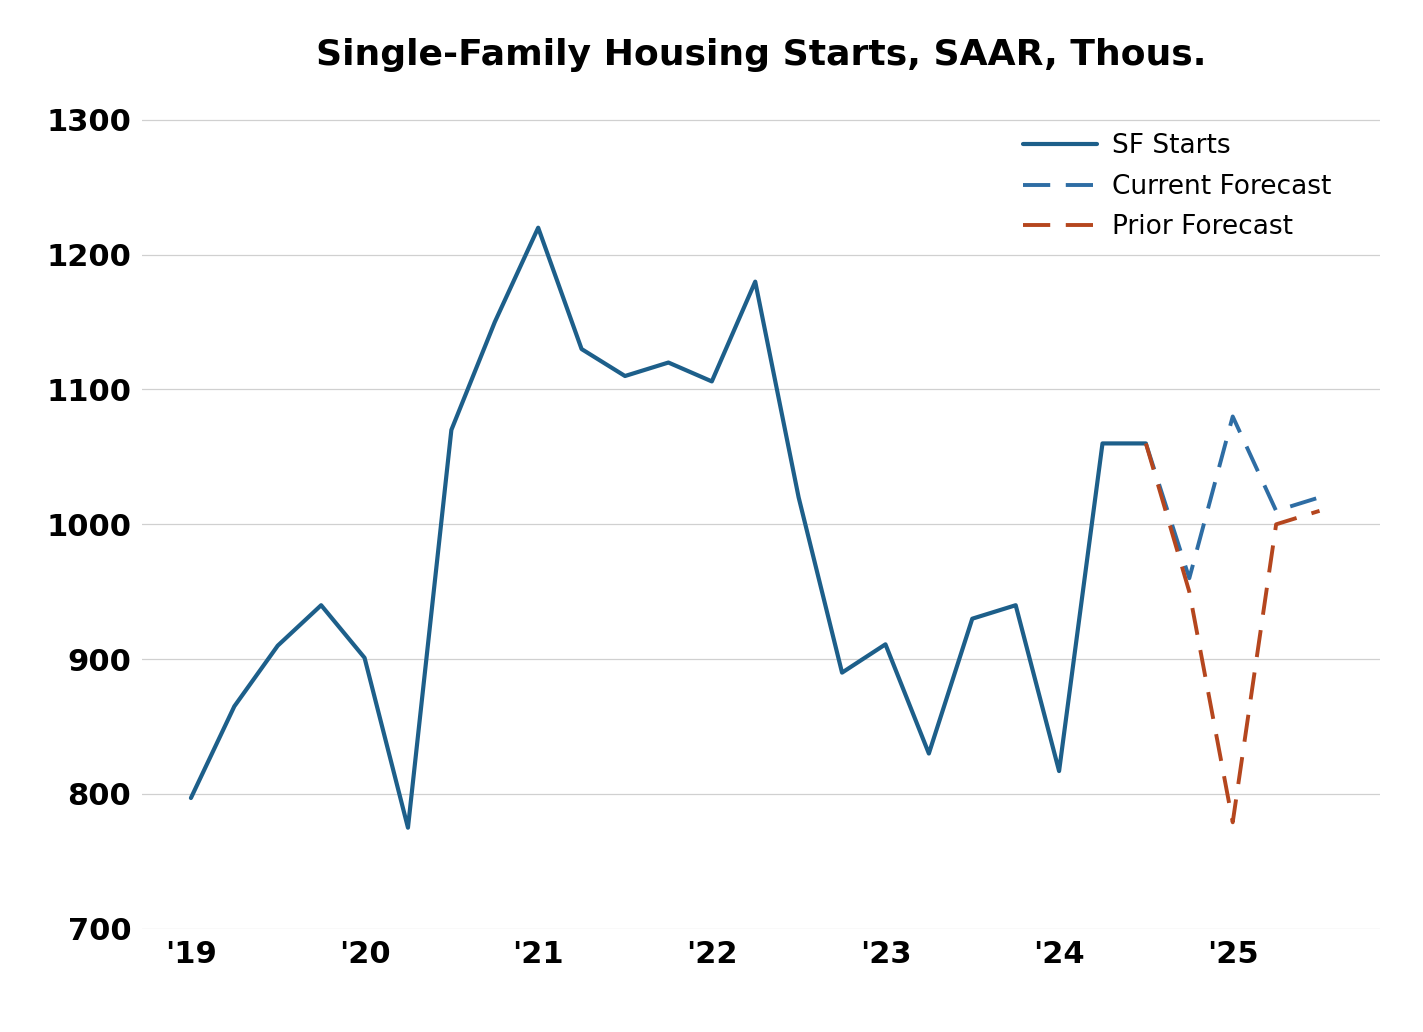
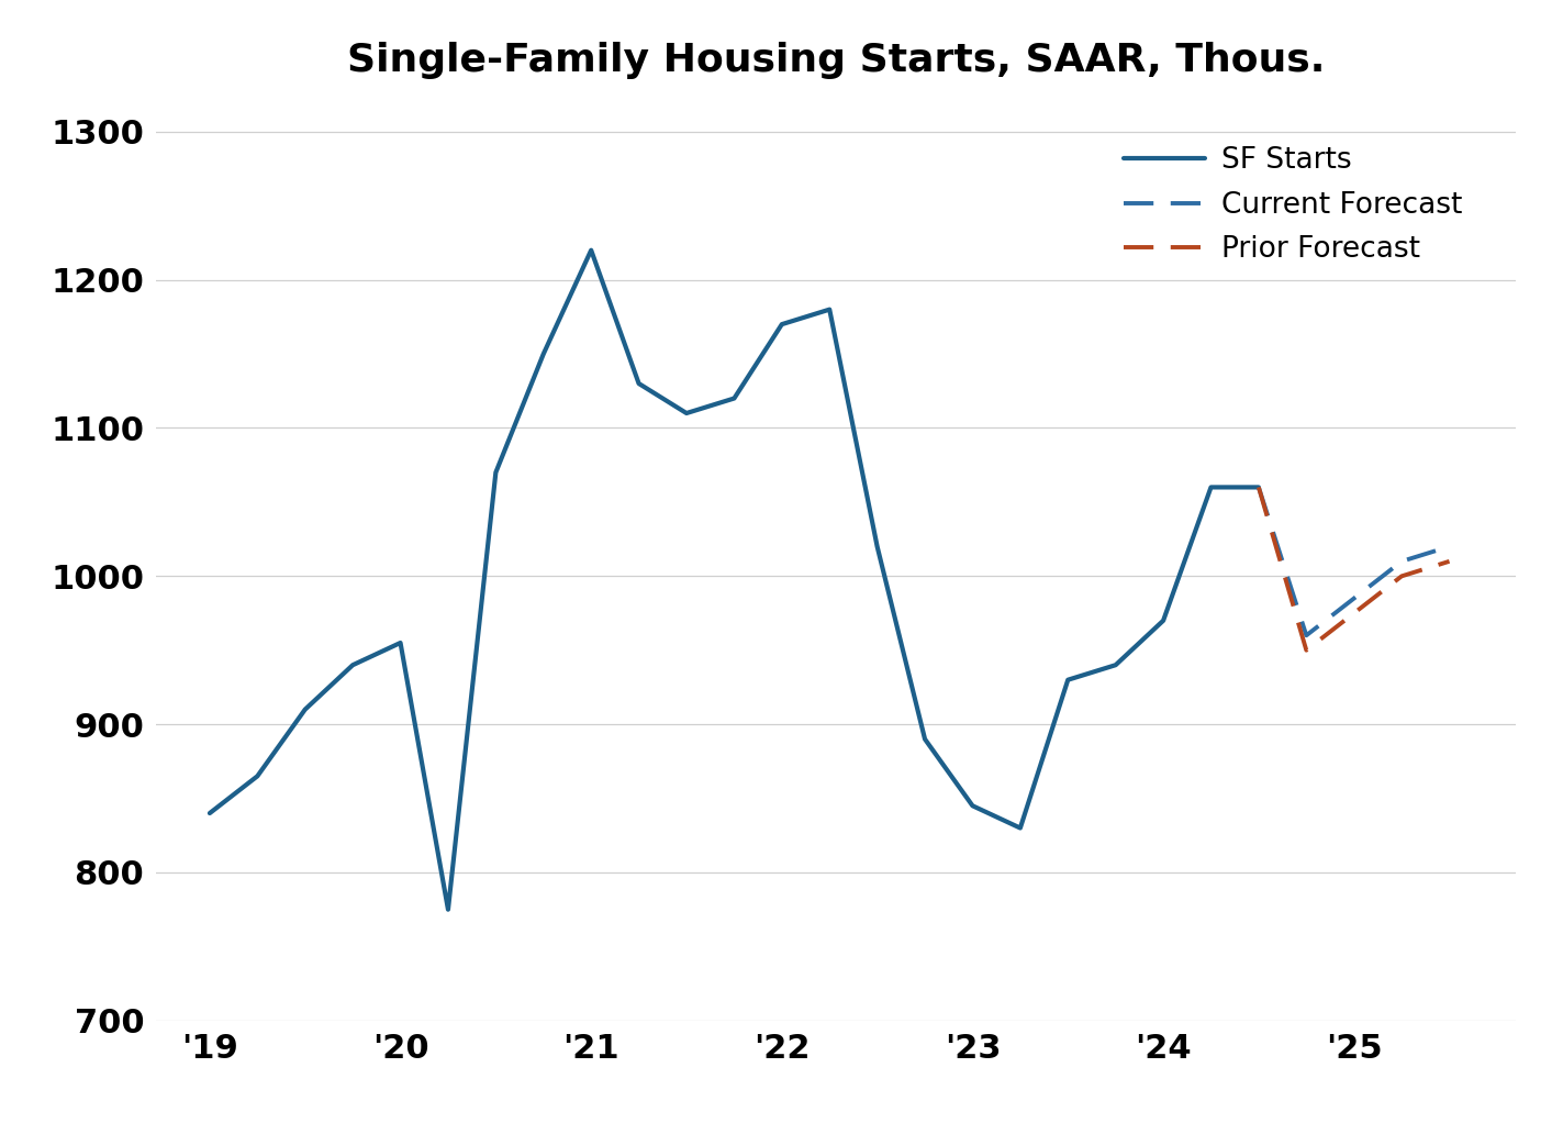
SF Starts/'19: 797 -> 840
SF Starts/'20: 901 -> 955
SF Starts/'22: 1106 -> 1170
SF Starts/'23: 911 -> 845
SF Starts/'24: 817 -> 970
Current Forecast/'25: 1080 -> 985
Prior Forecast/'25: 779 -> 975
